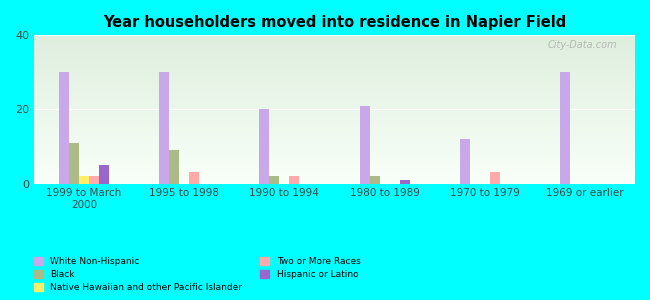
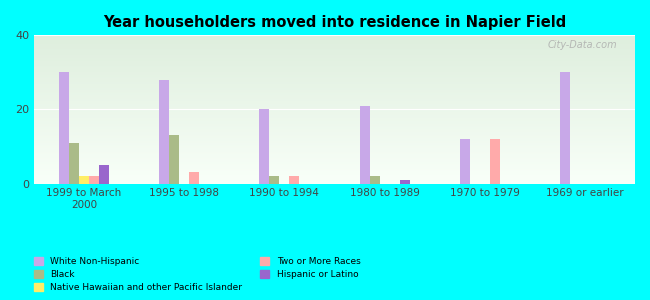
White Non-Hispanic/1995 to 1998: 30 -> 28
Black/1995 to 1998: 9 -> 13
Two or More Races/1970 to 1979: 3 -> 12
